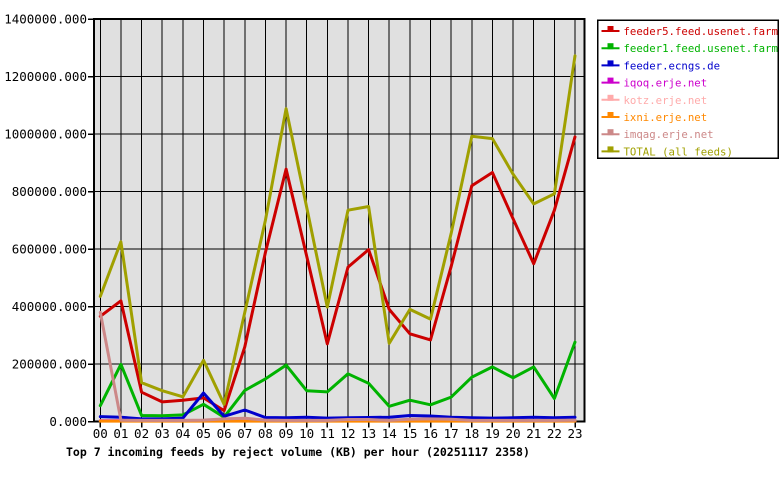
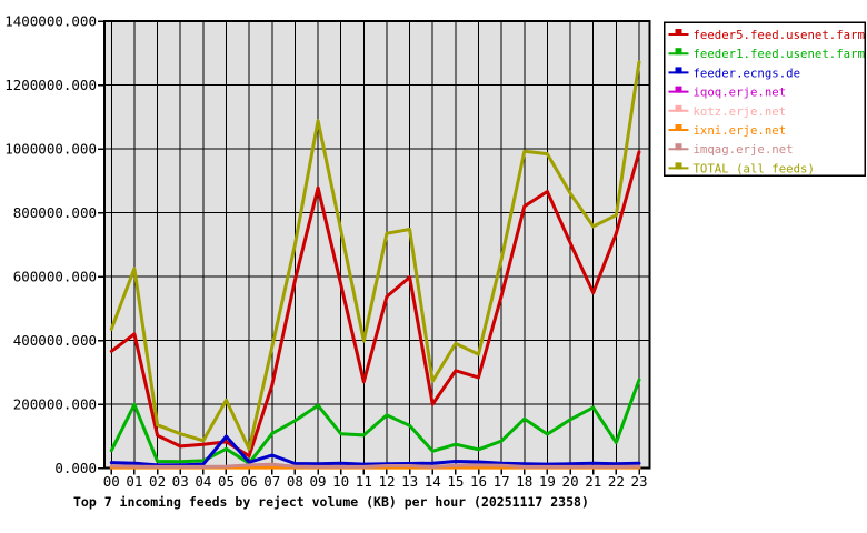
imqag.erje.net/00: 380000 -> 10000
feeder5.feed.usenet.farm/14: 390000 -> 200000
feeder1.feed.usenet.farm/19: 190000 -> 110000
